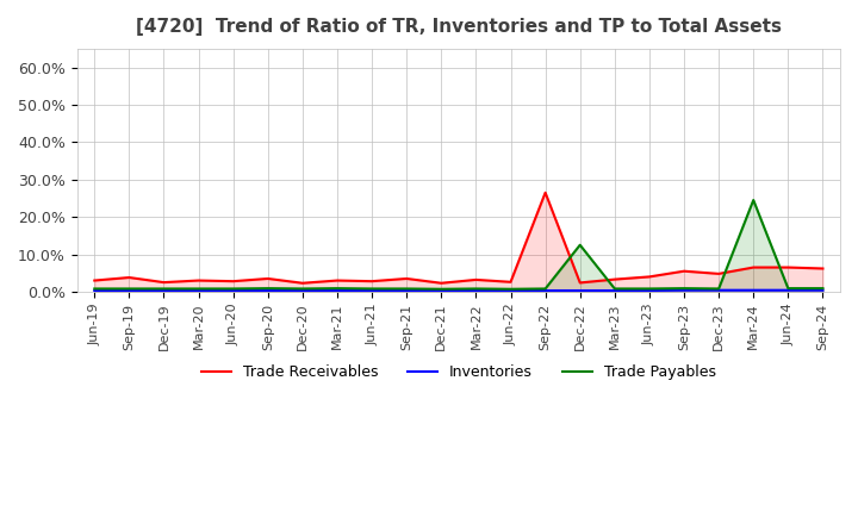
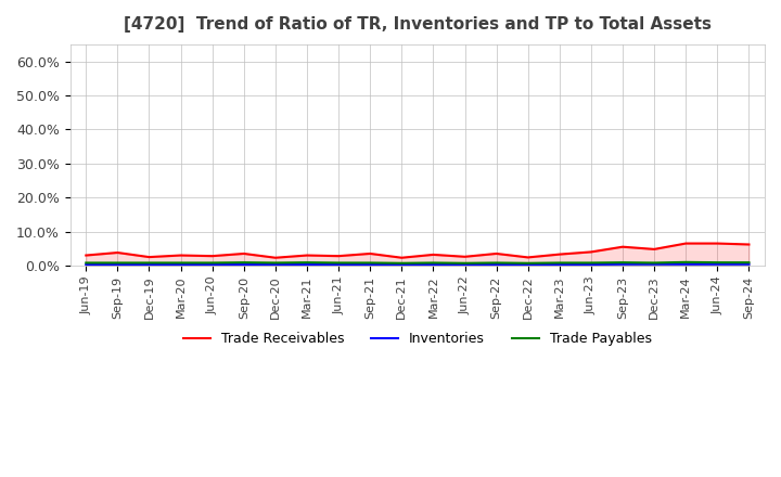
Trade Receivables/Sep-22: 26.5% -> 3.5%
Trade Payables/Dec-22: 12.5% -> 0.7%
Trade Payables/Mar-24: 24.5% -> 1.0%
